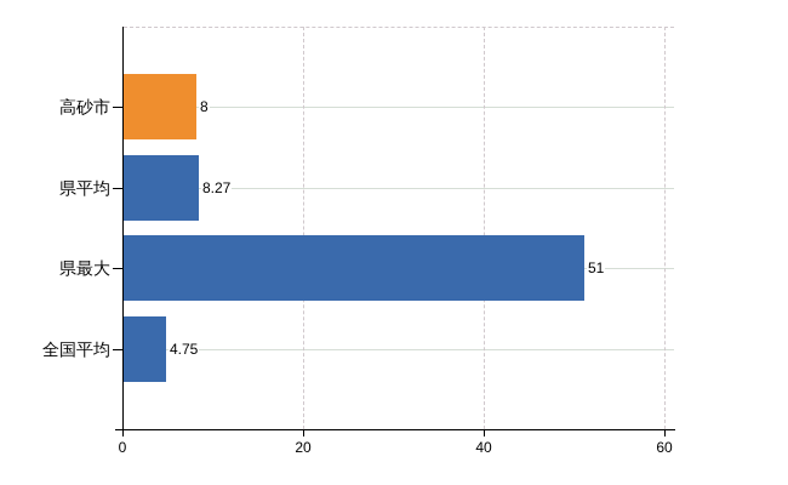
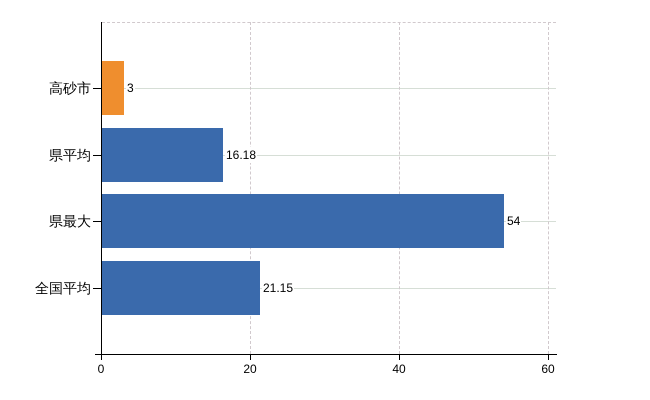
高砂市: 8 -> 3
県平均: 8.27 -> 16.18
県最大: 51 -> 54
全国平均: 4.75 -> 21.15
